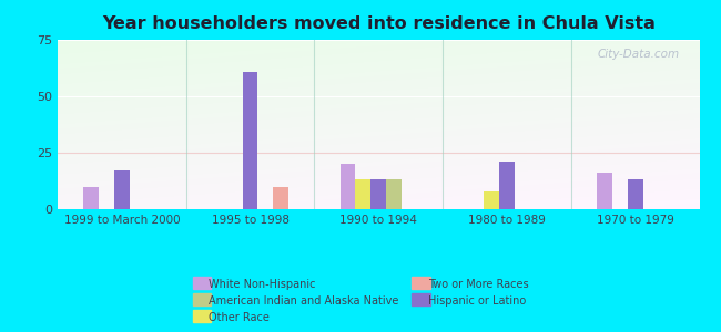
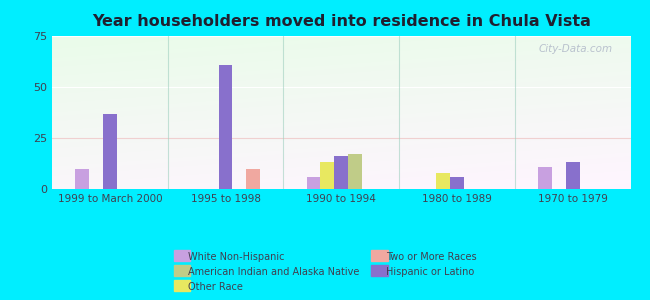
Hispanic or Latino/1999 to March 2000: 17 -> 37
White Non-Hispanic/1990 to 1994: 20 -> 6
Hispanic or Latino/1990 to 1994: 13 -> 16
American Indian and Alaska Native/1990 to 1994: 13 -> 17
Hispanic or Latino/1980 to 1989: 21 -> 6
White Non-Hispanic/1970 to 1979: 16 -> 11
